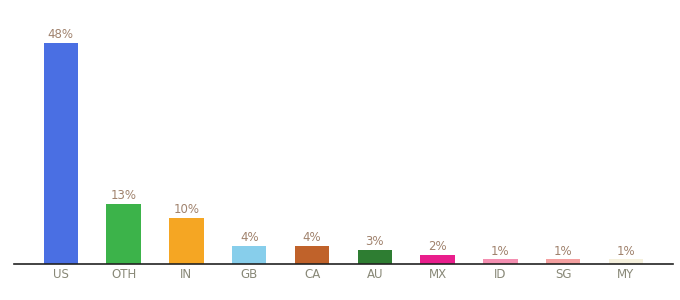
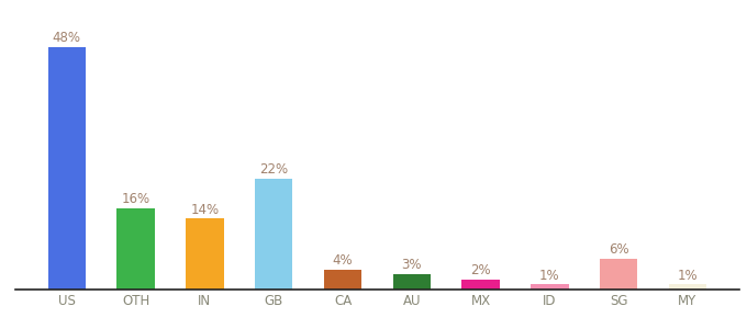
OTH: 13% -> 16%
IN: 10% -> 14%
GB: 4% -> 22%
SG: 1% -> 6%
